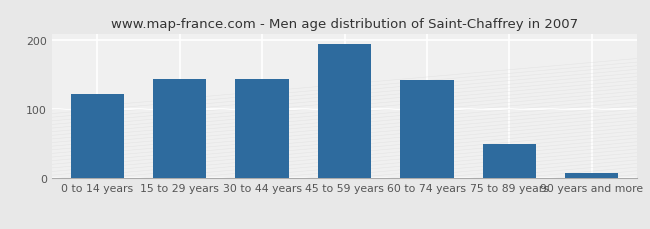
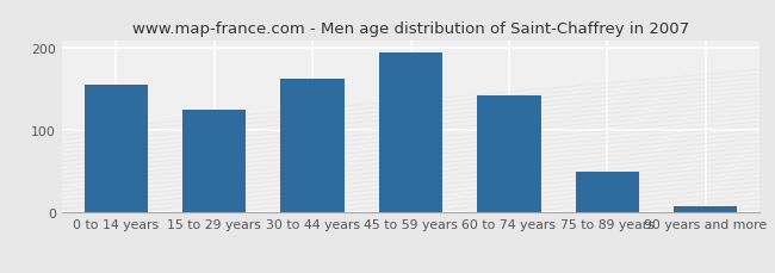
0 to 14 years: 122 -> 155
15 to 29 years: 144 -> 125
30 to 44 years: 144 -> 163
